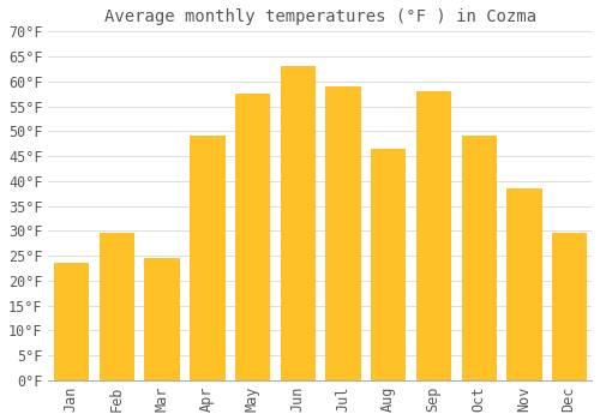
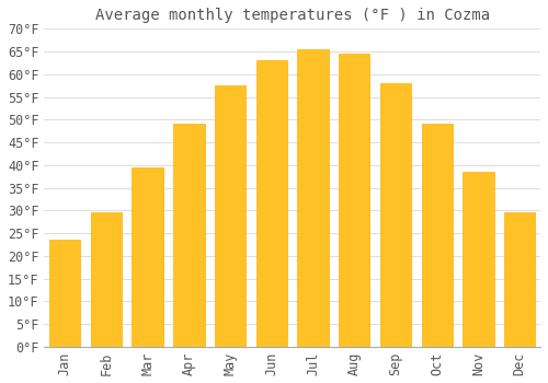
Mar: 24.5°F -> 39.5°F
Jul: 59.0°F -> 65.5°F
Aug: 46.5°F -> 64.5°F
